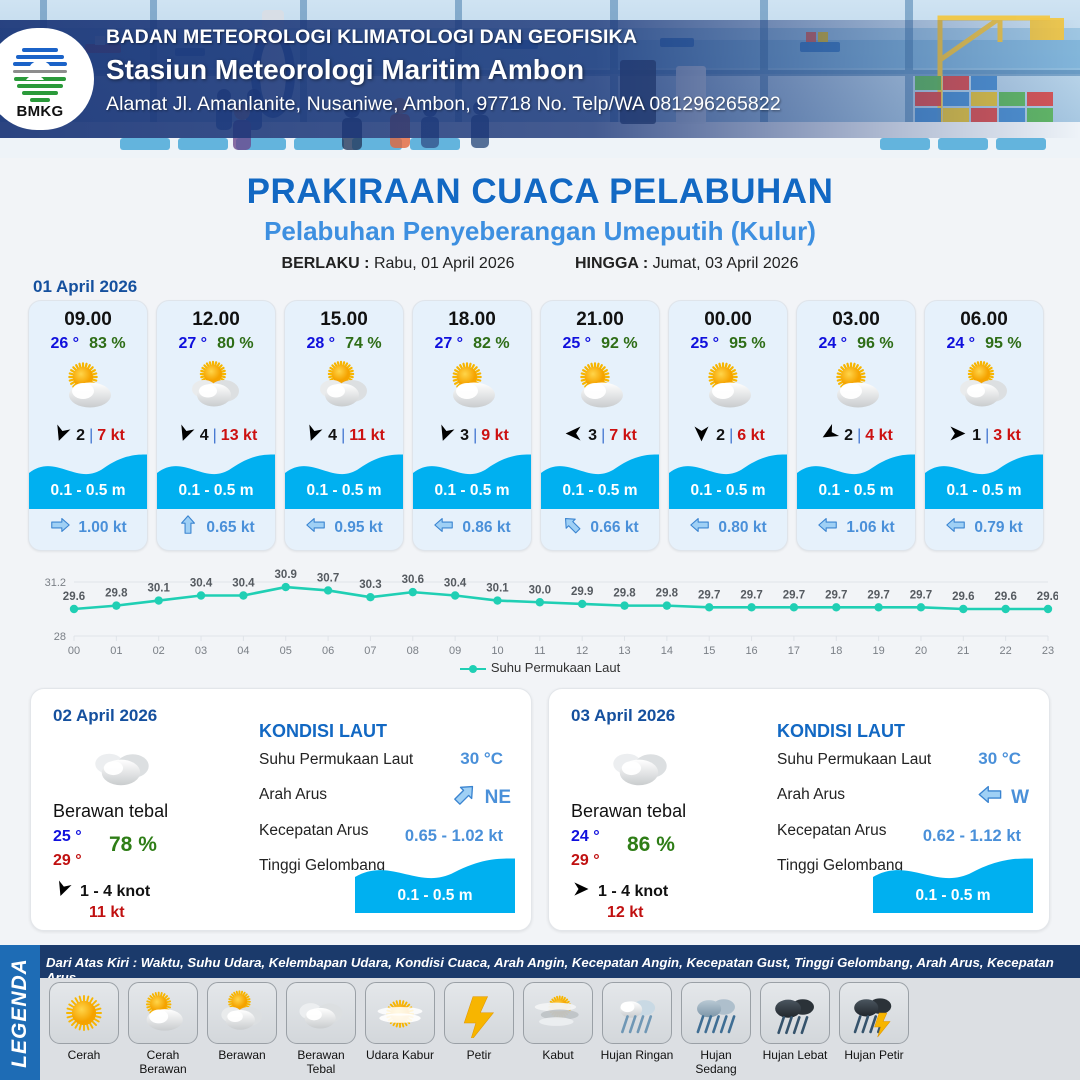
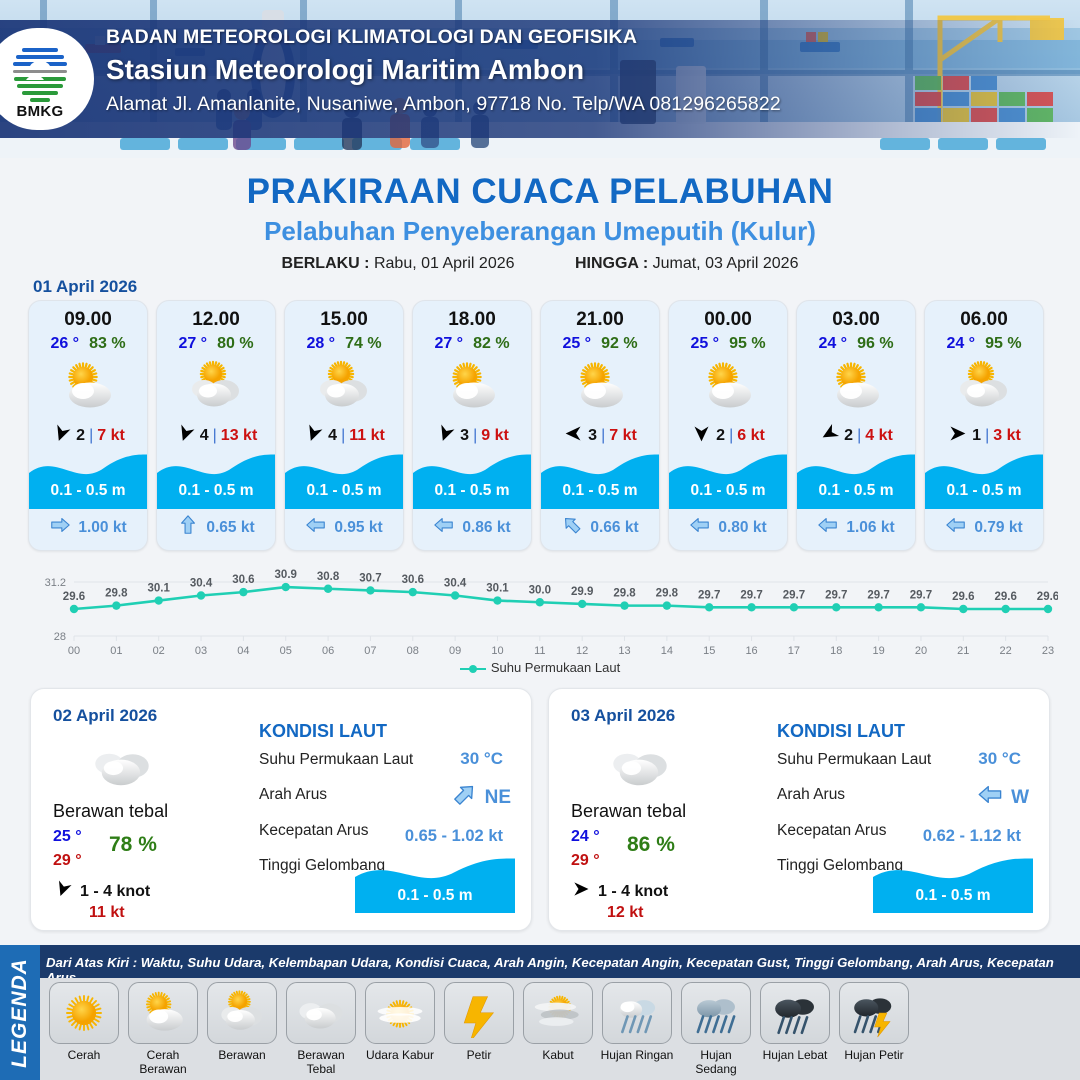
04: 30.4 -> 30.6
06: 30.7 -> 30.8
07: 30.3 -> 30.7
